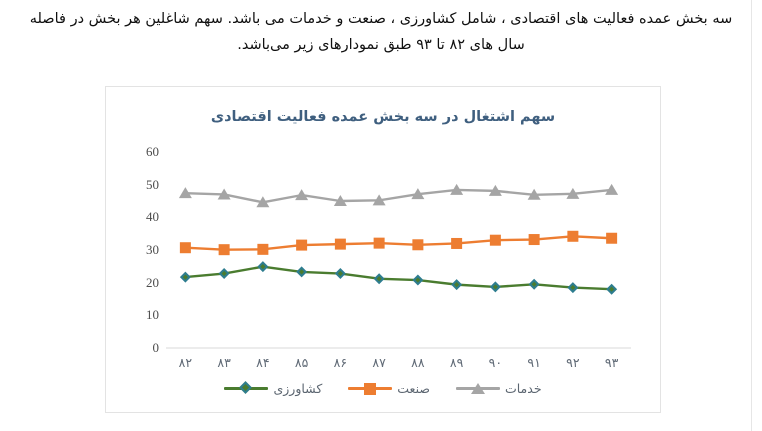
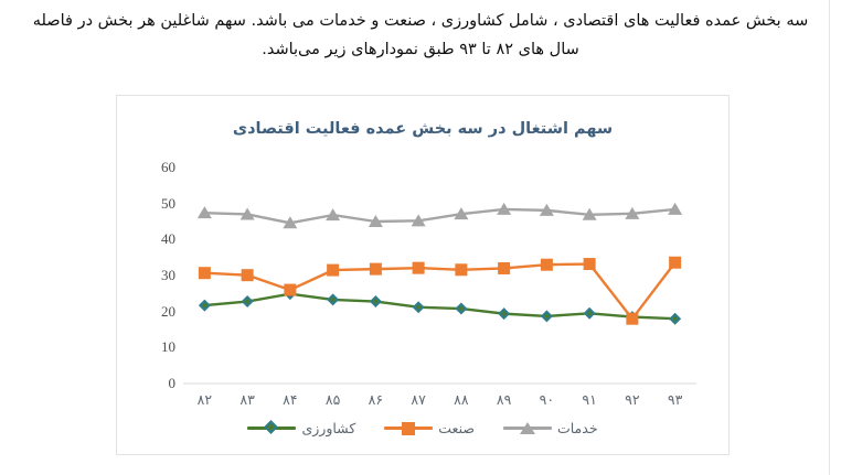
صنعت/۸۴: 30 -> 26
صنعت/۹۲: 34 -> 18
